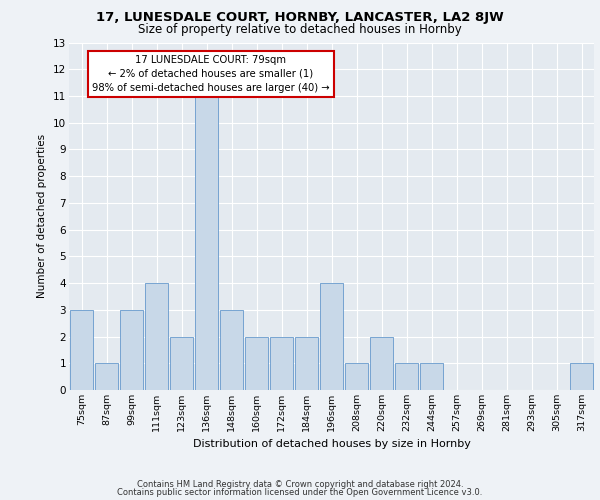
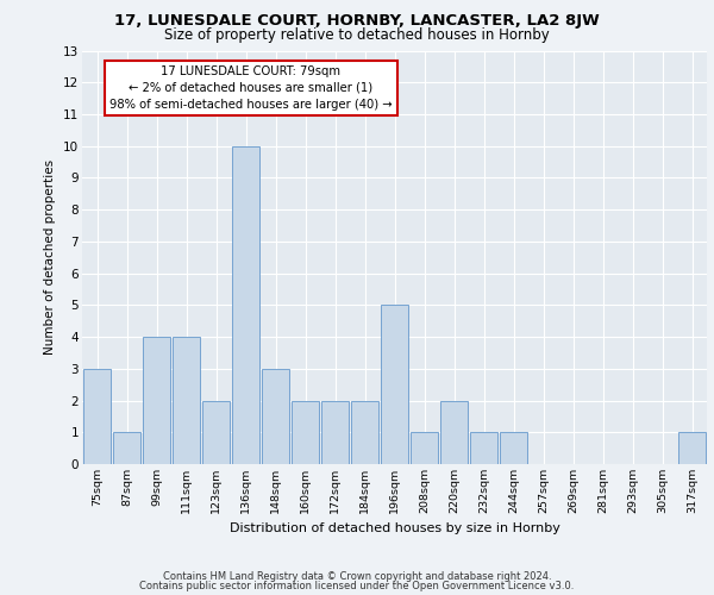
99sqm: 3 -> 4
136sqm: 11 -> 10
196sqm: 4 -> 5
